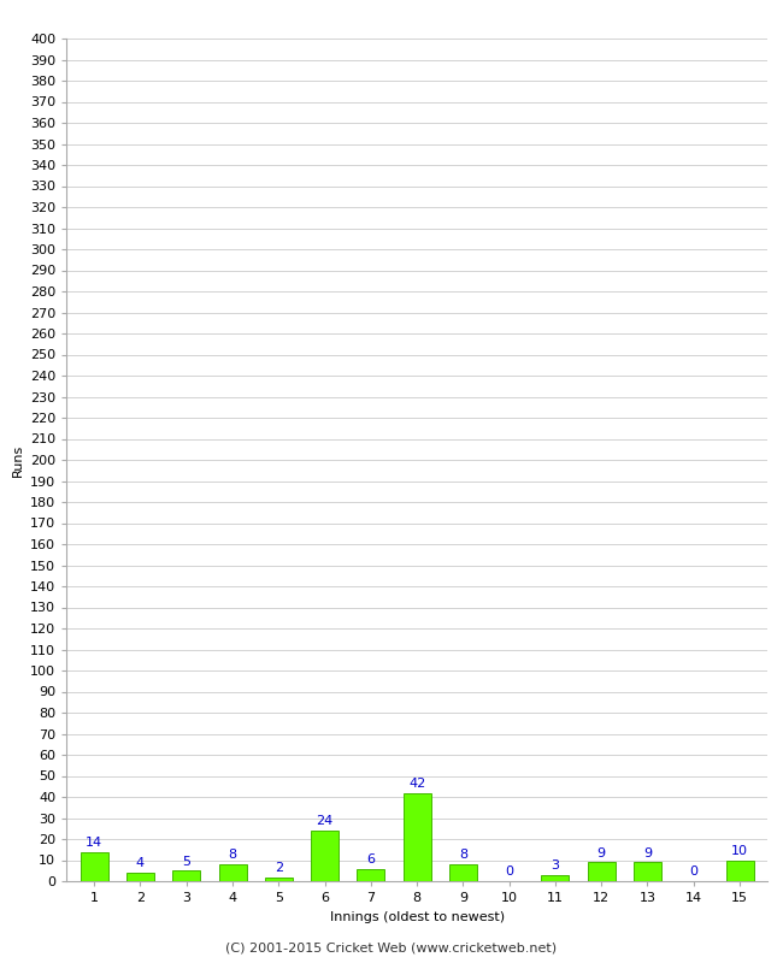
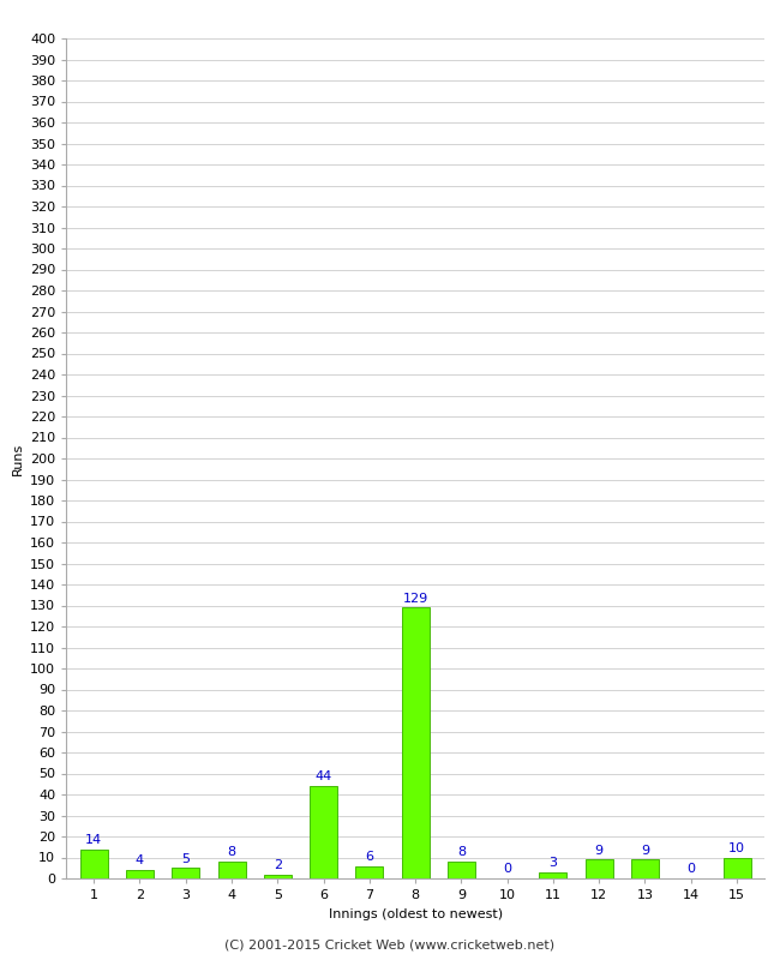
6: 24 -> 44
8: 42 -> 129
